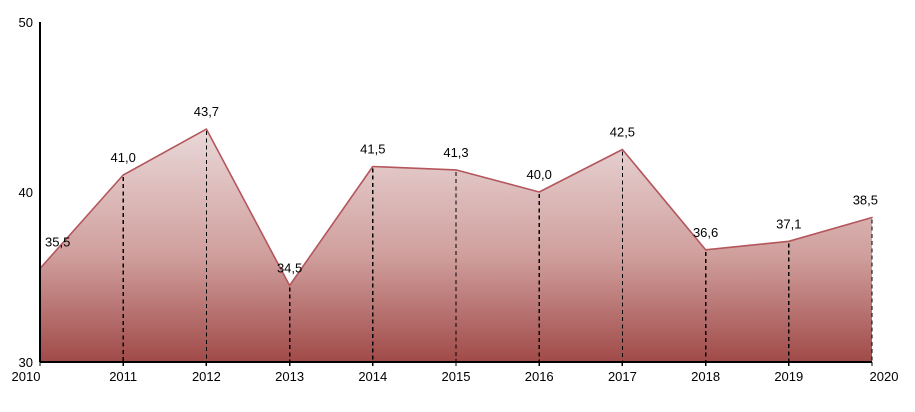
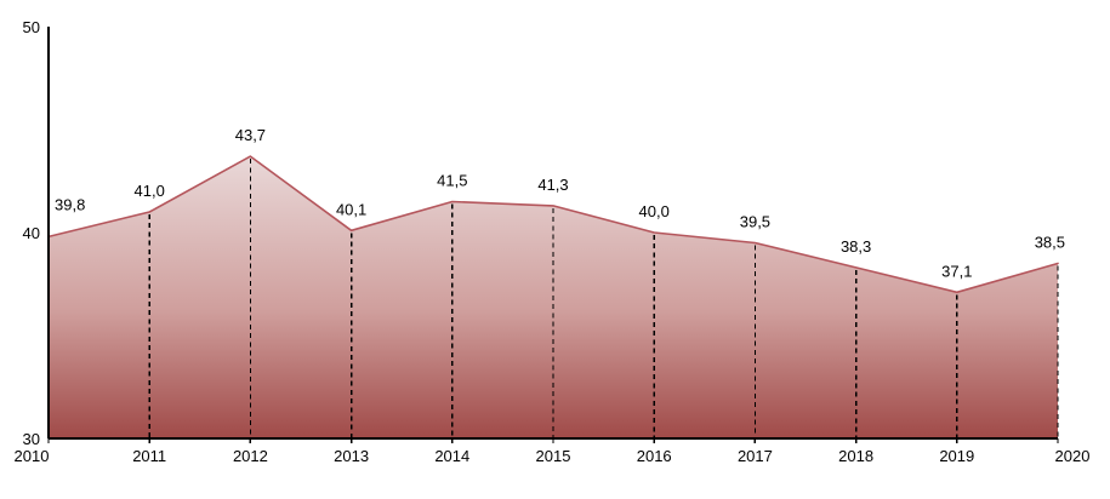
2010: 35,5 -> 39,8
2013: 34,5 -> 40,1
2017: 42,5 -> 39,5
2018: 36,6 -> 38,3
